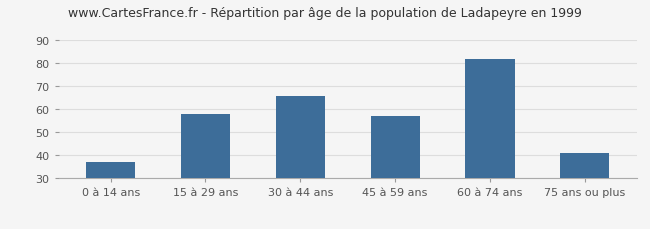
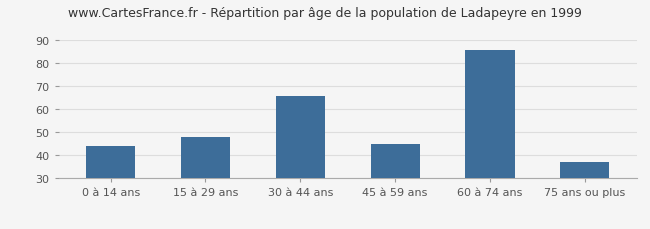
0 à 14 ans: 37 -> 44
15 à 29 ans: 58 -> 48
45 à 59 ans: 57 -> 45
60 à 74 ans: 82 -> 86
75 ans ou plus: 41 -> 37
